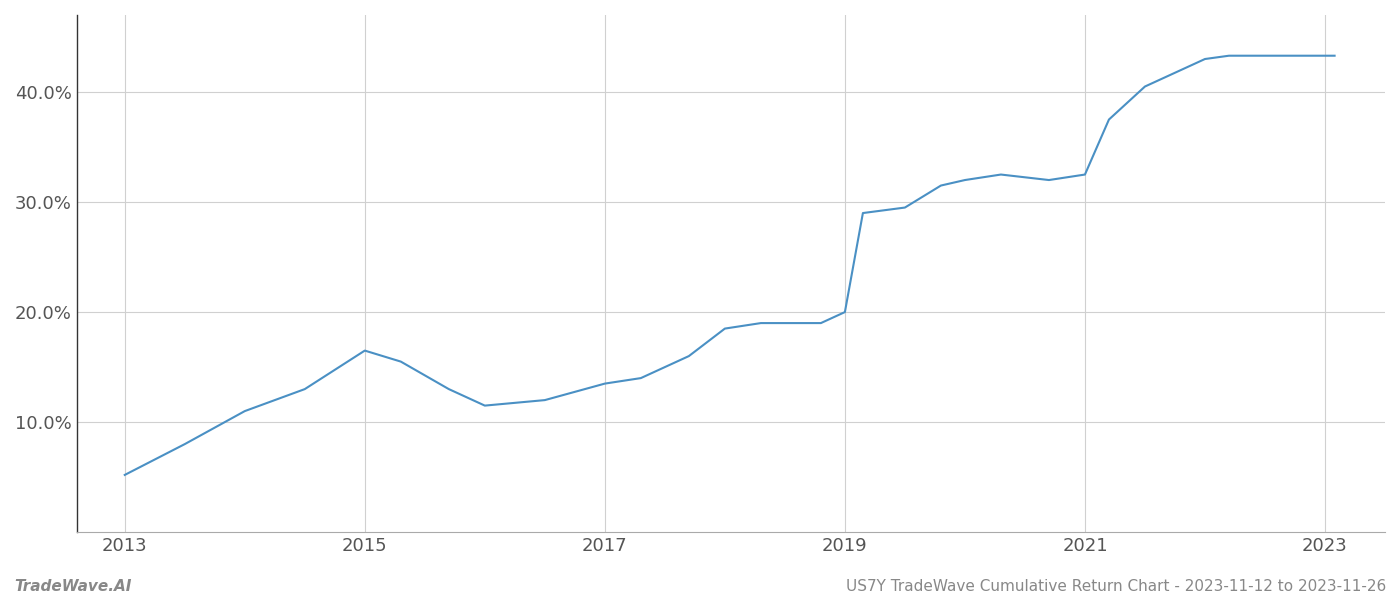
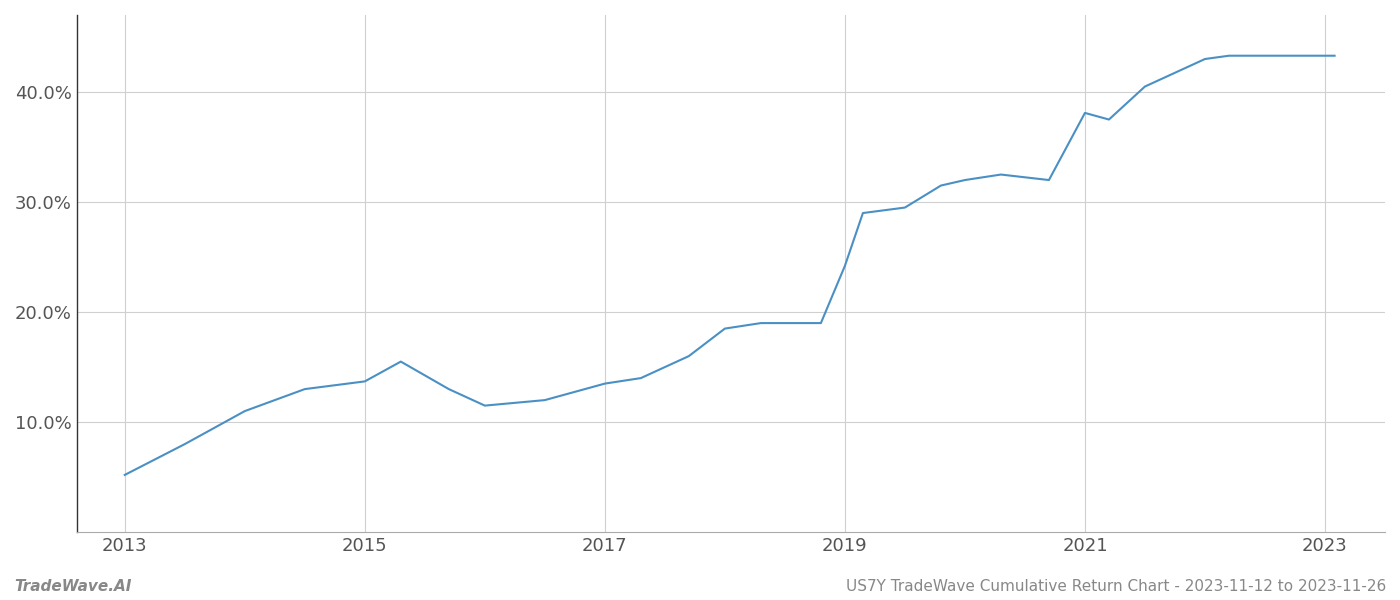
2015: 16.5% -> 13.7%
2019: 20.0% -> 24.2%
2021: 32.5% -> 38.1%
